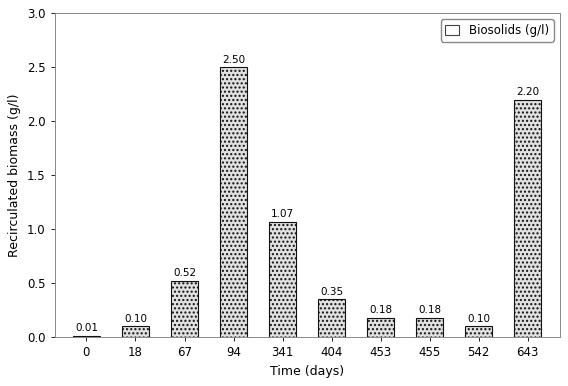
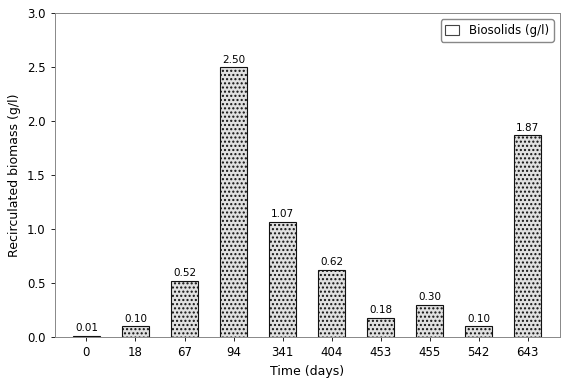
404: 0.35 -> 0.62
455: 0.18 -> 0.30
643: 2.20 -> 1.87
